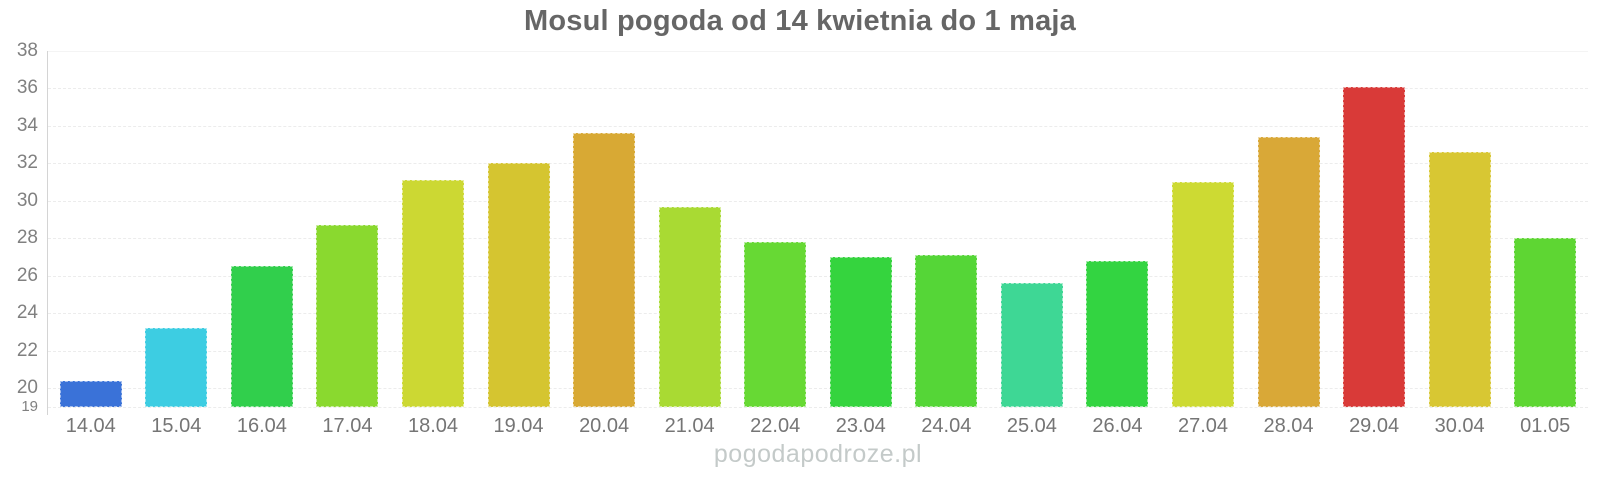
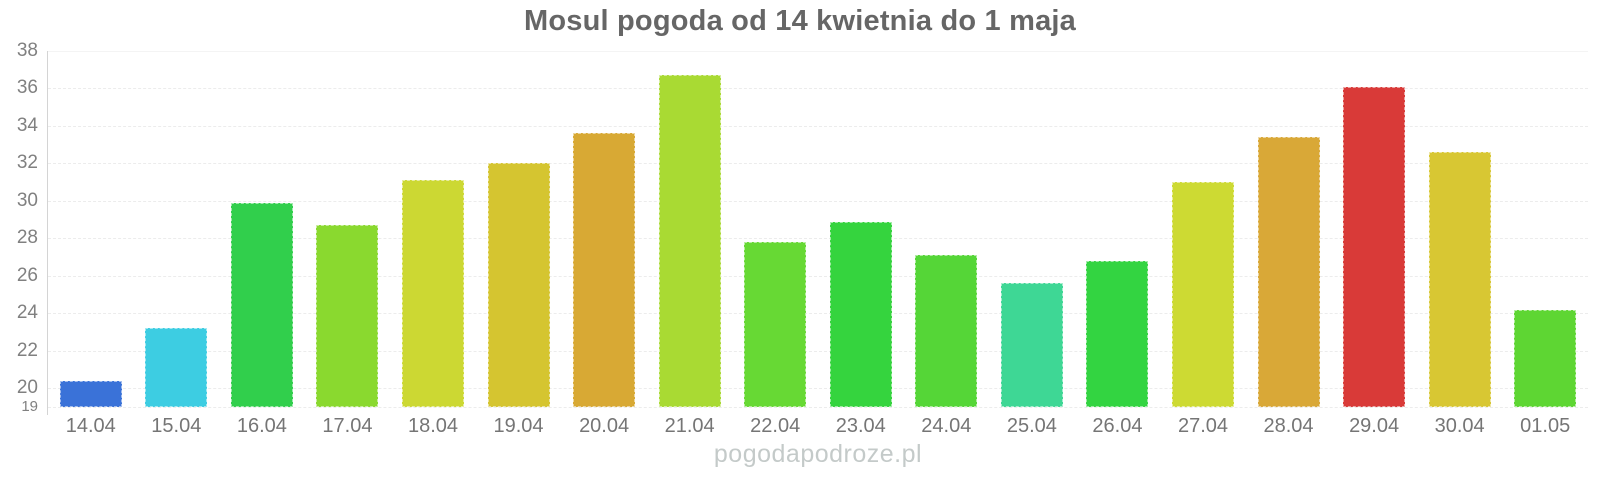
16.04: 26.5 -> 29.9
21.04: 29.7 -> 36.7
23.04: 27.0 -> 28.9
01.05: 28.0 -> 24.2
